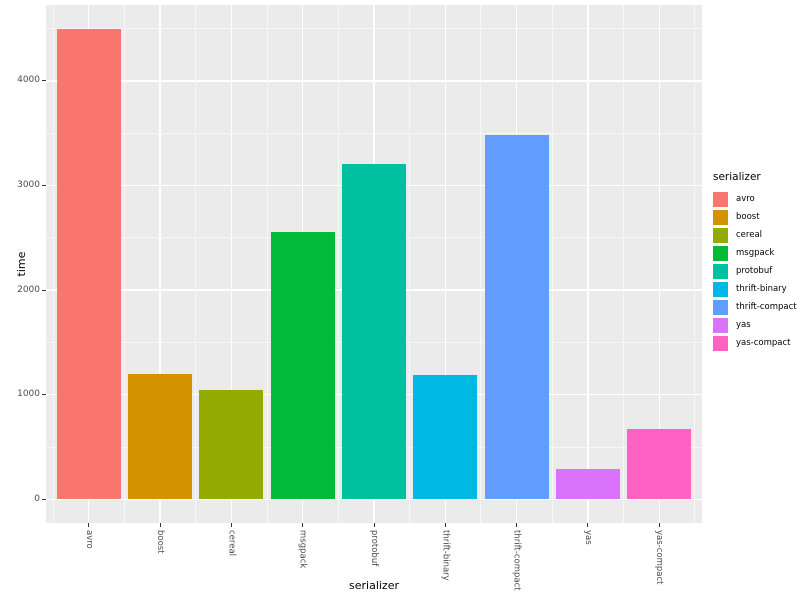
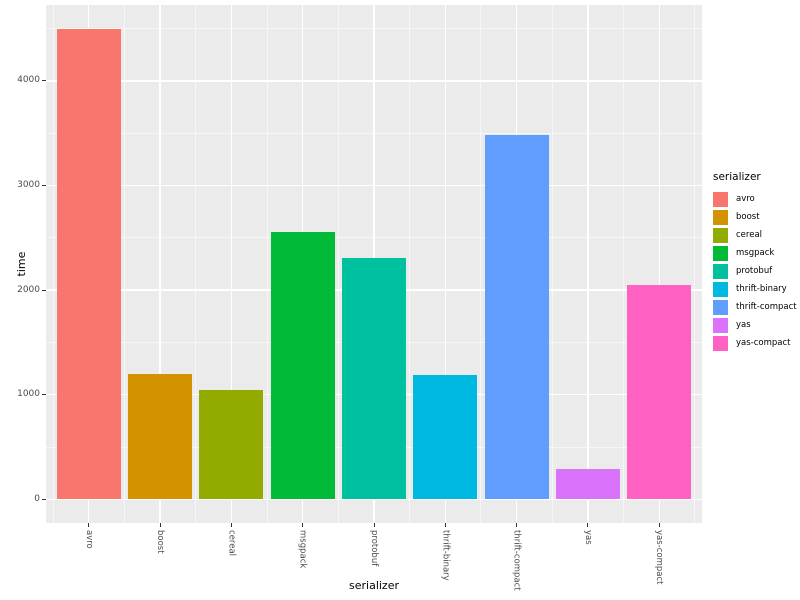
protobuf: 3210 -> 2310
yas-compact: 670 -> 2050
